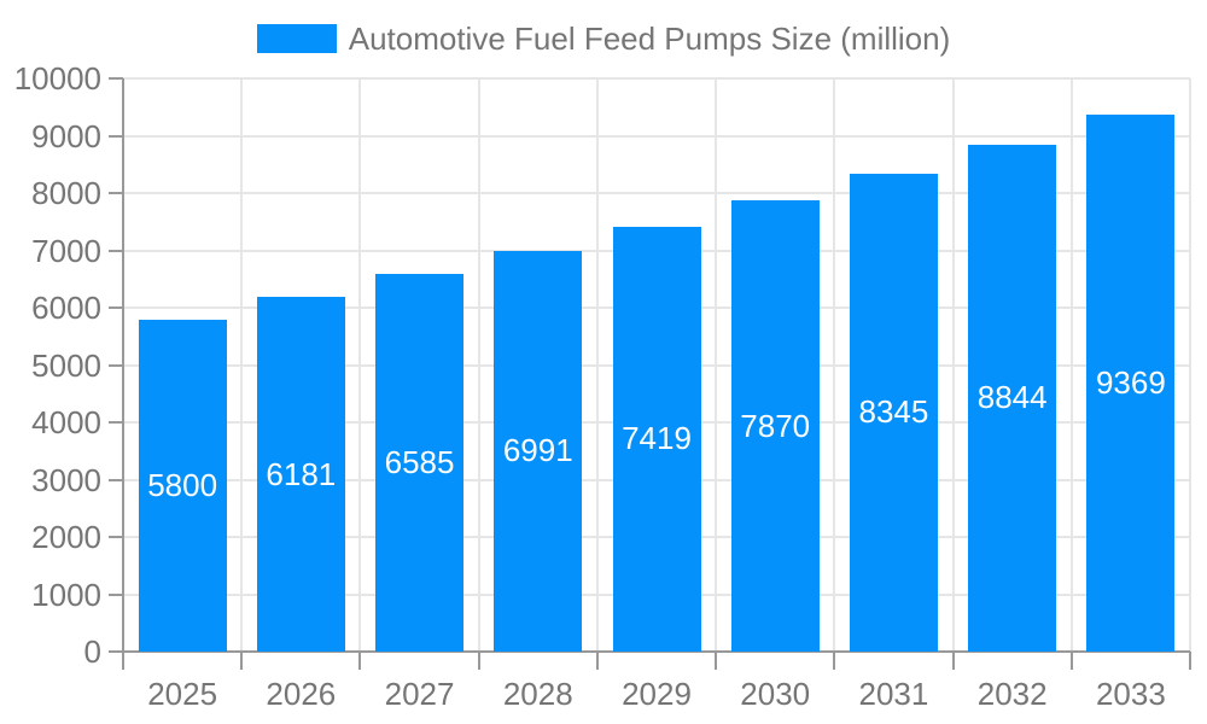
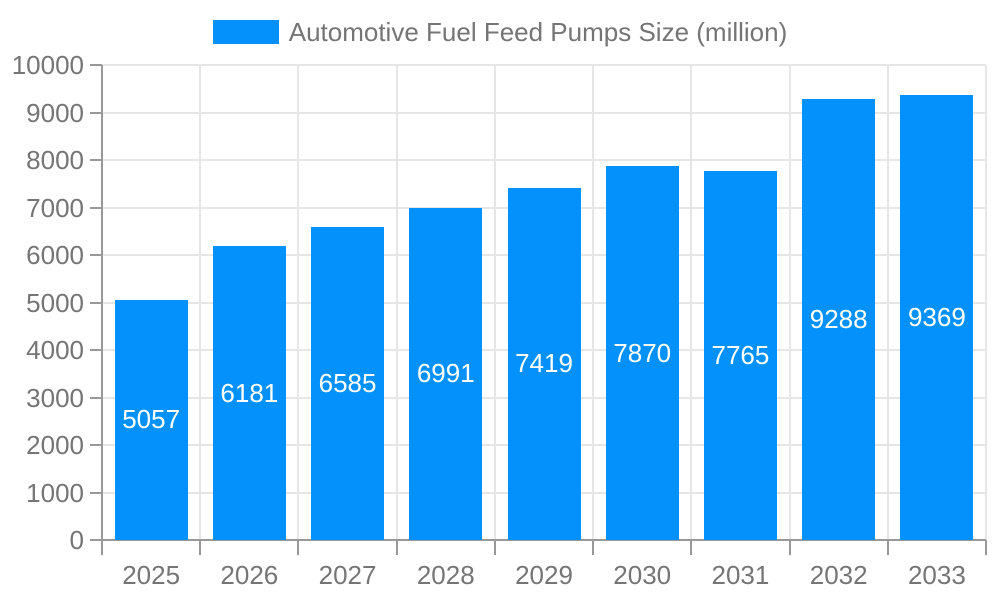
2025: 5800 -> 5057
2031: 8345 -> 7765
2032: 8844 -> 9288
